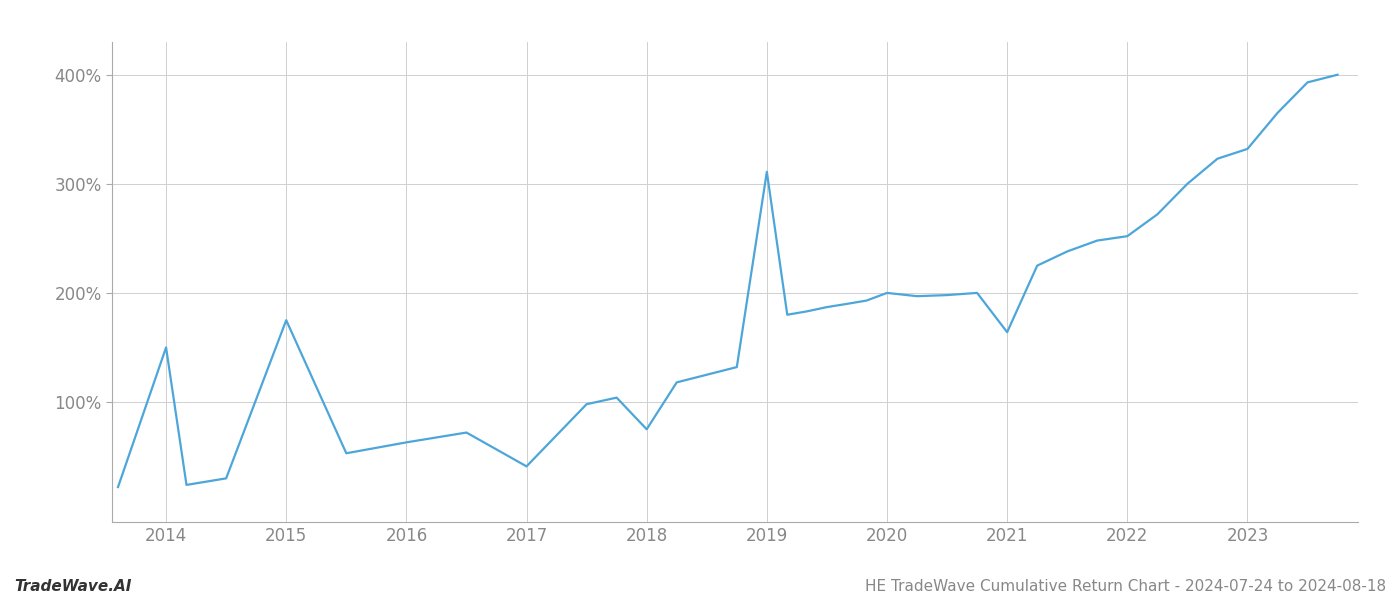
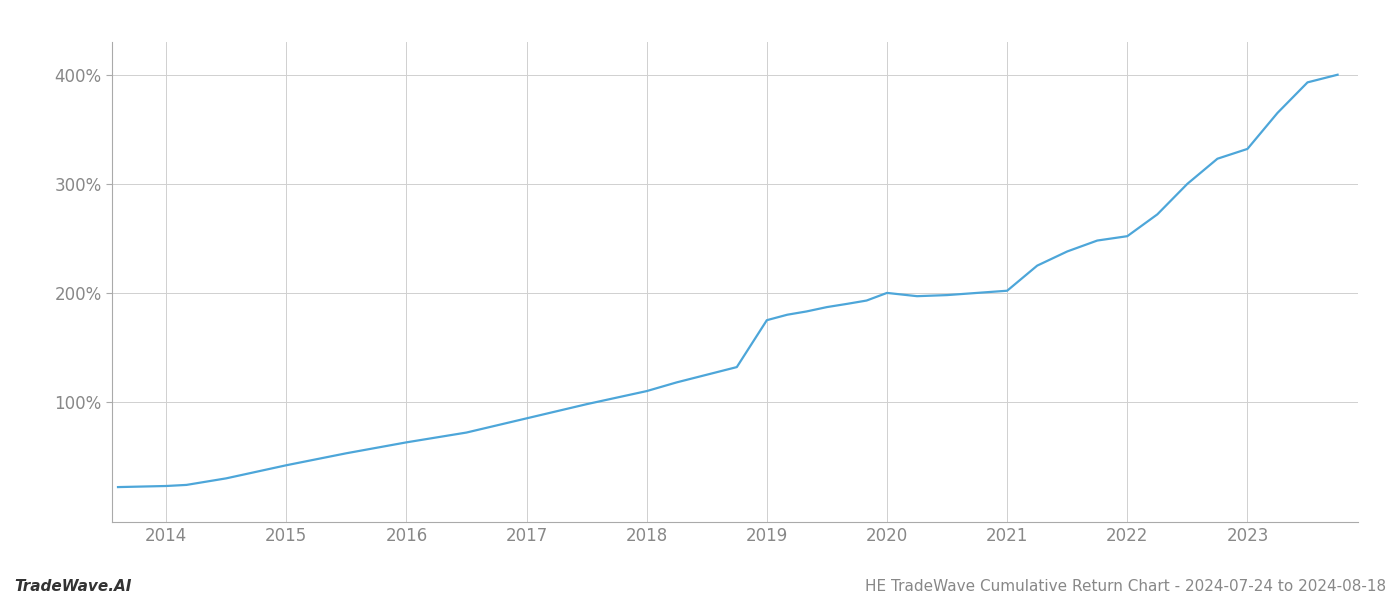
2014: 150% -> 23%
2015: 175% -> 42%
2017: 41% -> 85%
2018: 75% -> 110%
2019: 311% -> 175%
2021: 164% -> 202%
